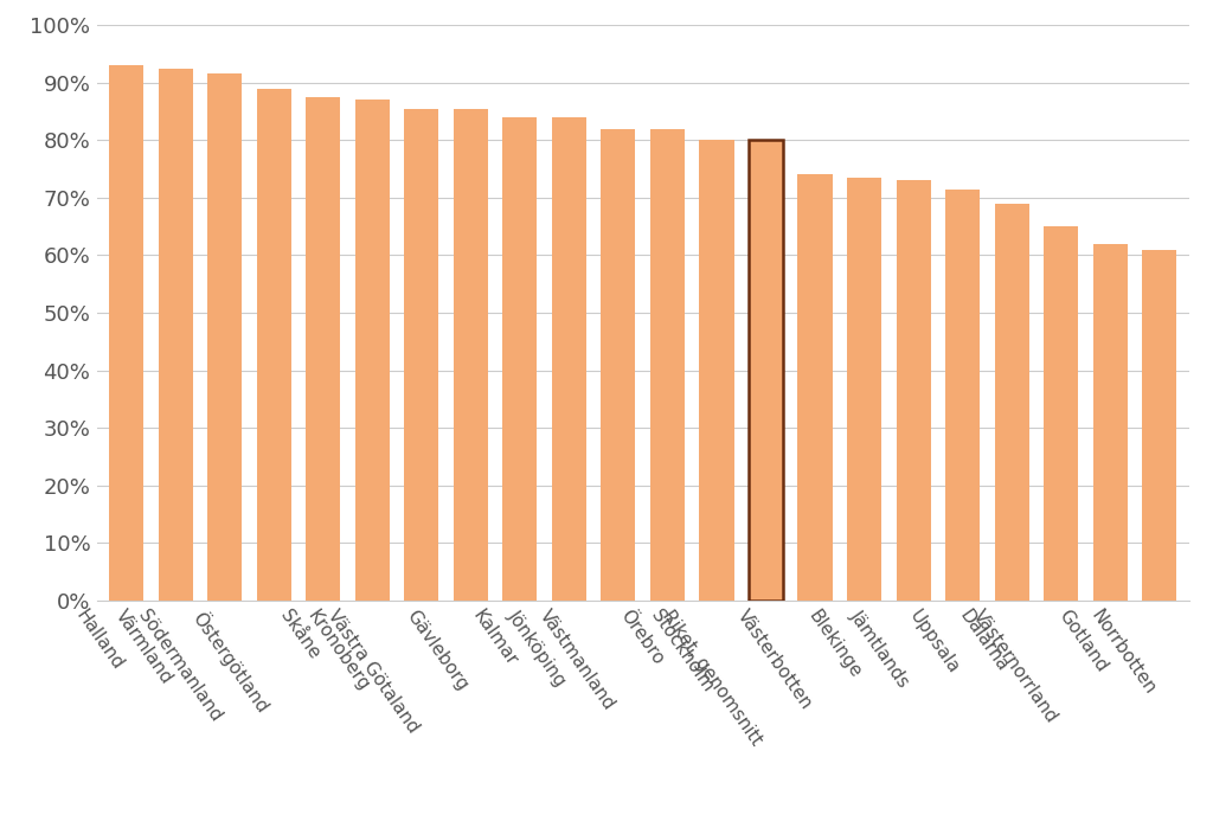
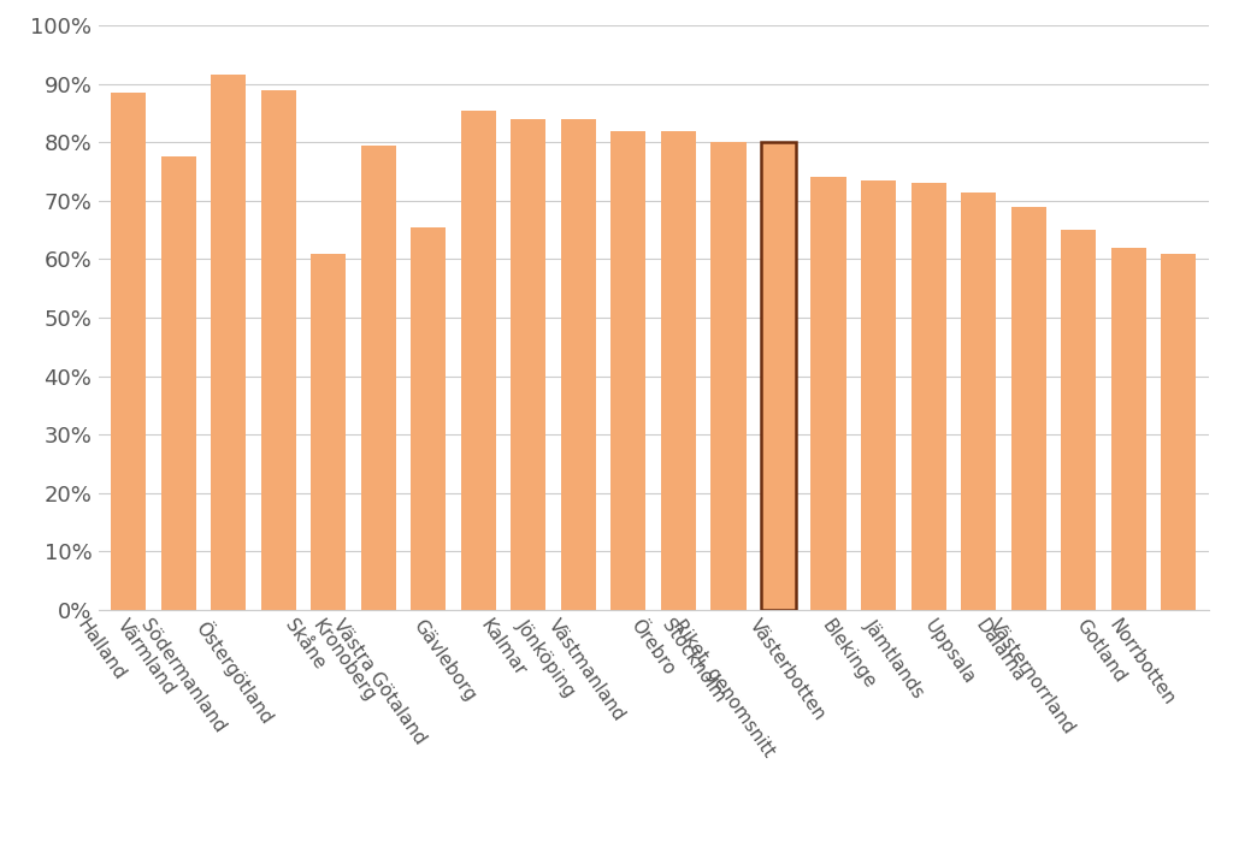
Halland: 93.0% -> 88.5%
Värmland: 92.5% -> 77.5%
Skåne: 87.5% -> 61.0%
Kronoberg: 87.0% -> 79.5%
Västra Götaland: 85.5% -> 65.5%
